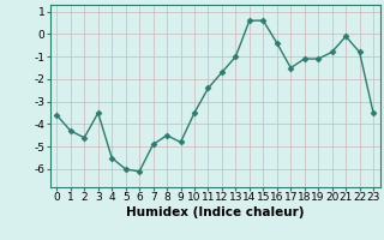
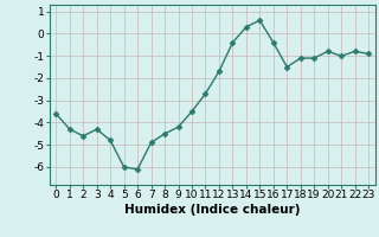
3: -3.5 -> -4.3
4: -5.5 -> -4.8
9: -4.8 -> -4.2
11: -2.4 -> -2.7
13: -1.0 -> -0.4
14: 0.6 -> 0.3
21: -0.1 -> -1.0
23: -3.5 -> -0.9
